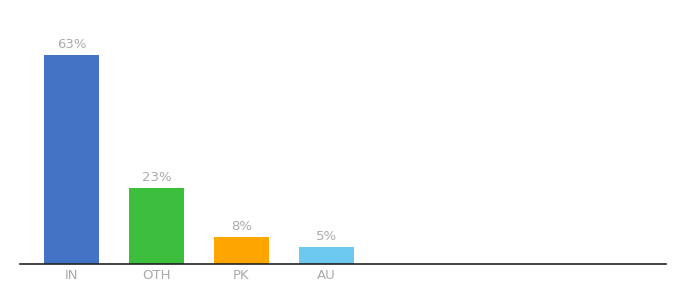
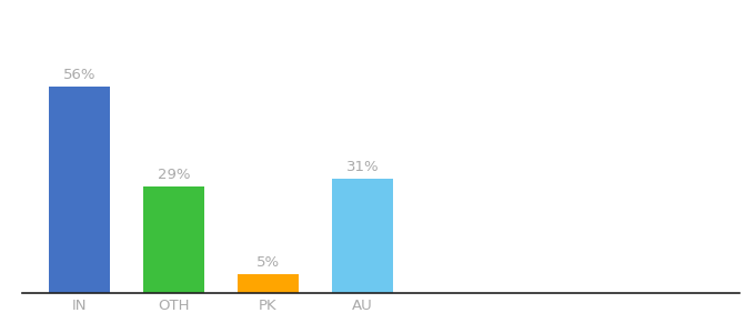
IN: 63% -> 56%
OTH: 23% -> 29%
PK: 8% -> 5%
AU: 5% -> 31%
